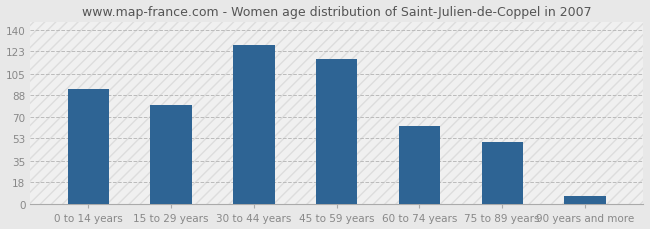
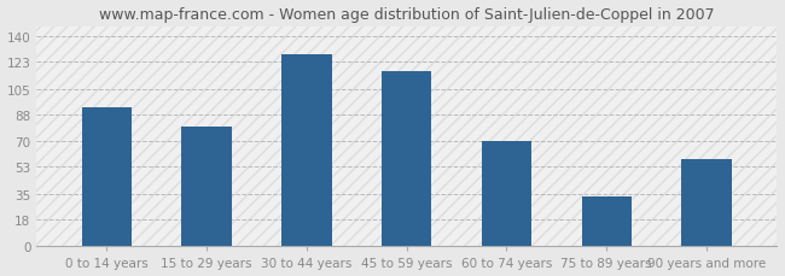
60 to 74 years: 63 -> 70
75 to 89 years: 50 -> 33
90 years and more: 7 -> 58
